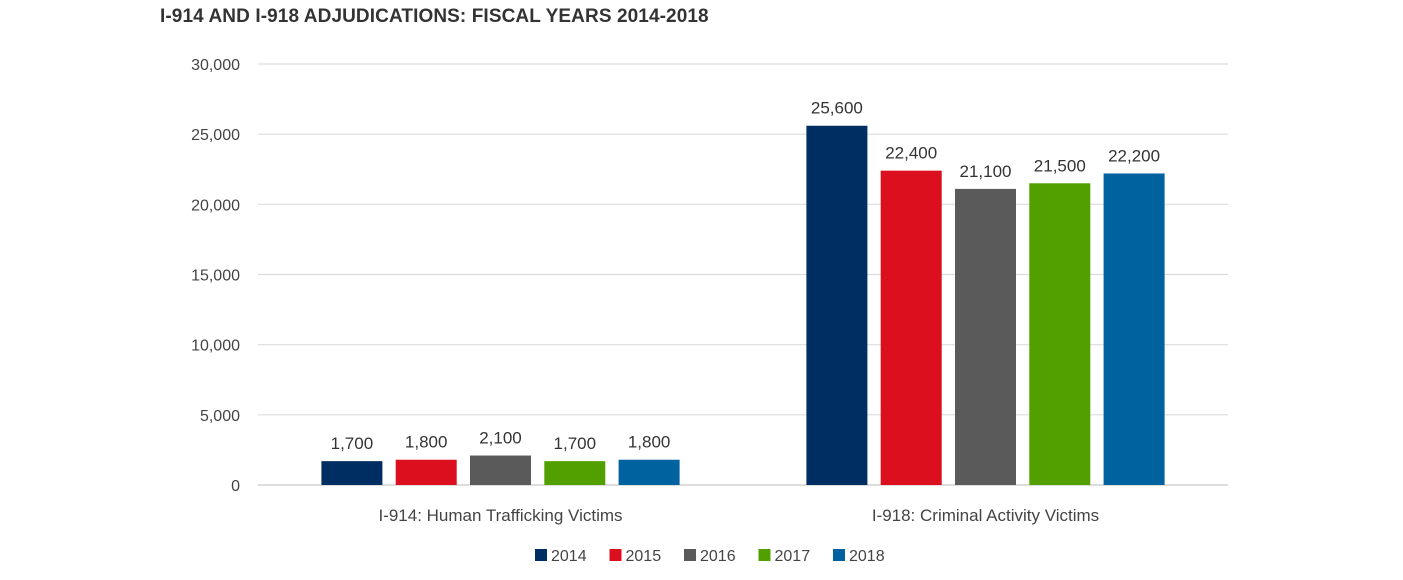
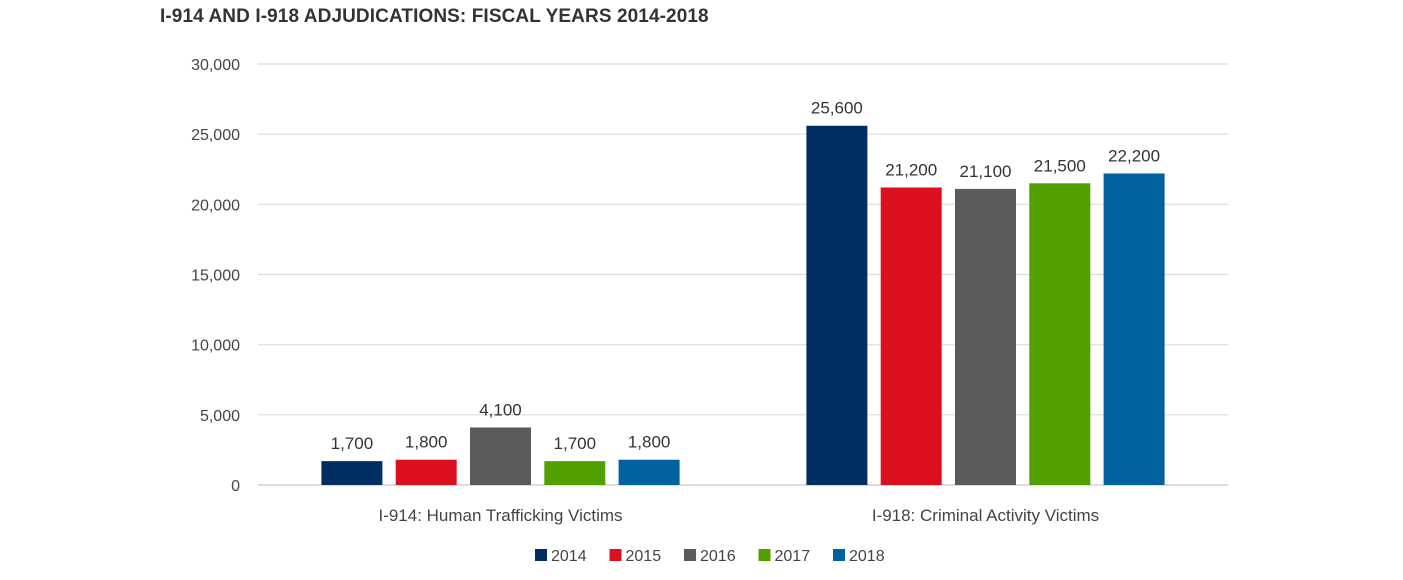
2016/I-914: Human Trafficking Victims: 2,100 -> 4,100
2015/I-918: Criminal Activity Victims: 22,400 -> 21,200
